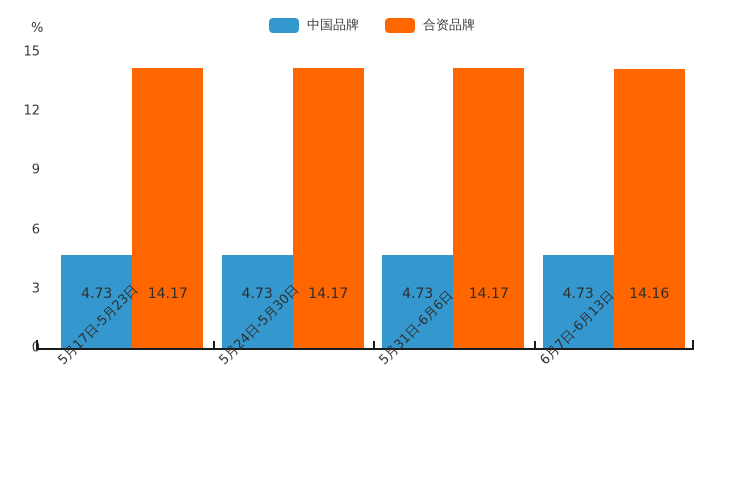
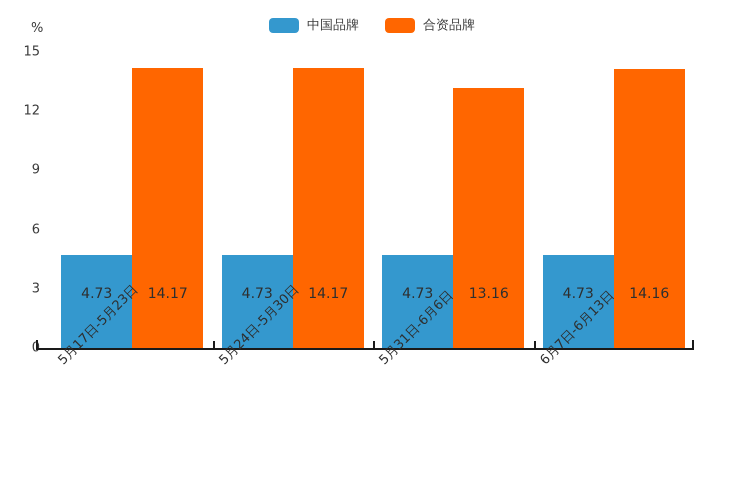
合资品牌/5月31日-6月6日: 14.17 -> 13.16
